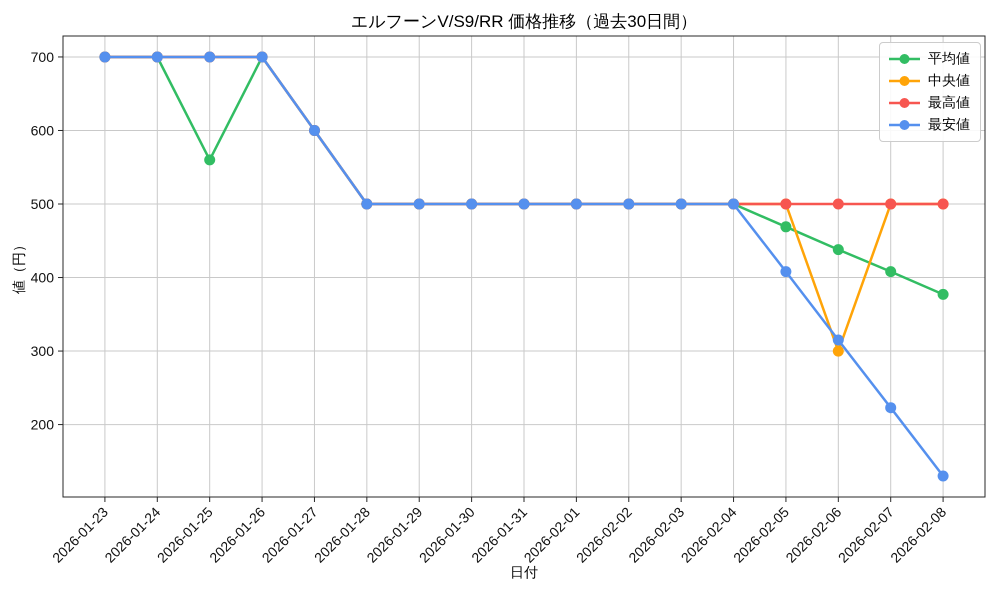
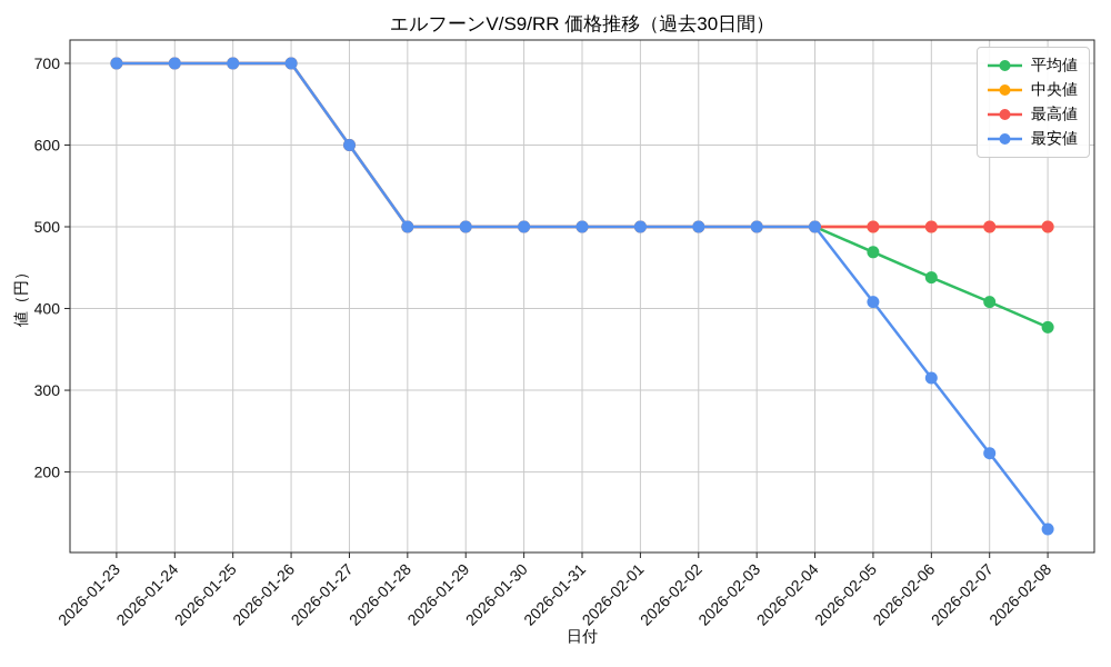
平均値/2026-01-25: 560 -> 700
中央値/2026-02-06: 300 -> 500
